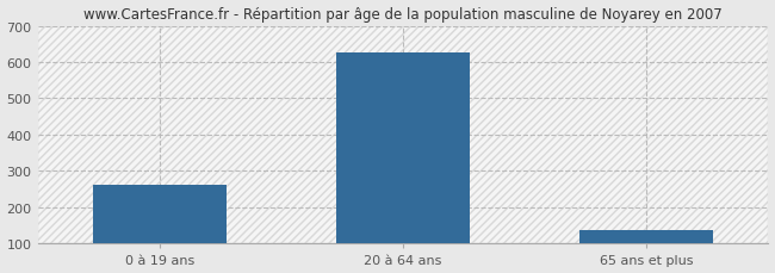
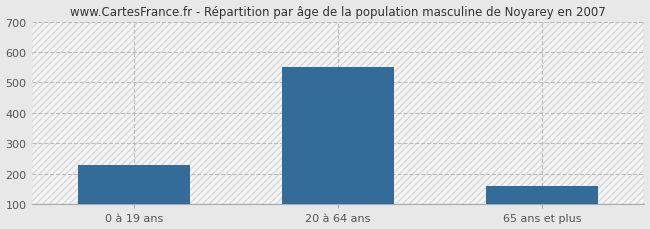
0 à 19 ans: 262 -> 230
20 à 64 ans: 627 -> 550
65 ans et plus: 136 -> 160
